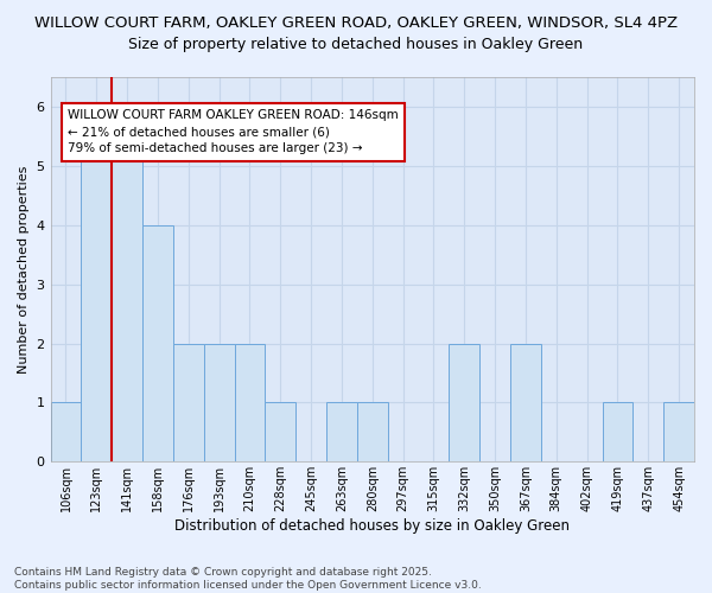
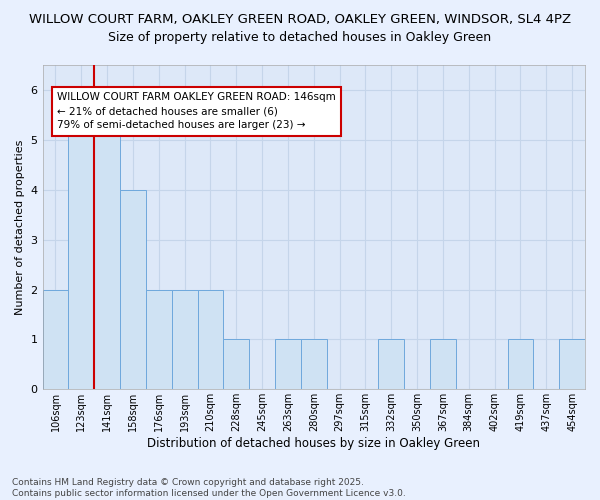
106sqm: 1 -> 2
332sqm: 2 -> 1
367sqm: 2 -> 1
